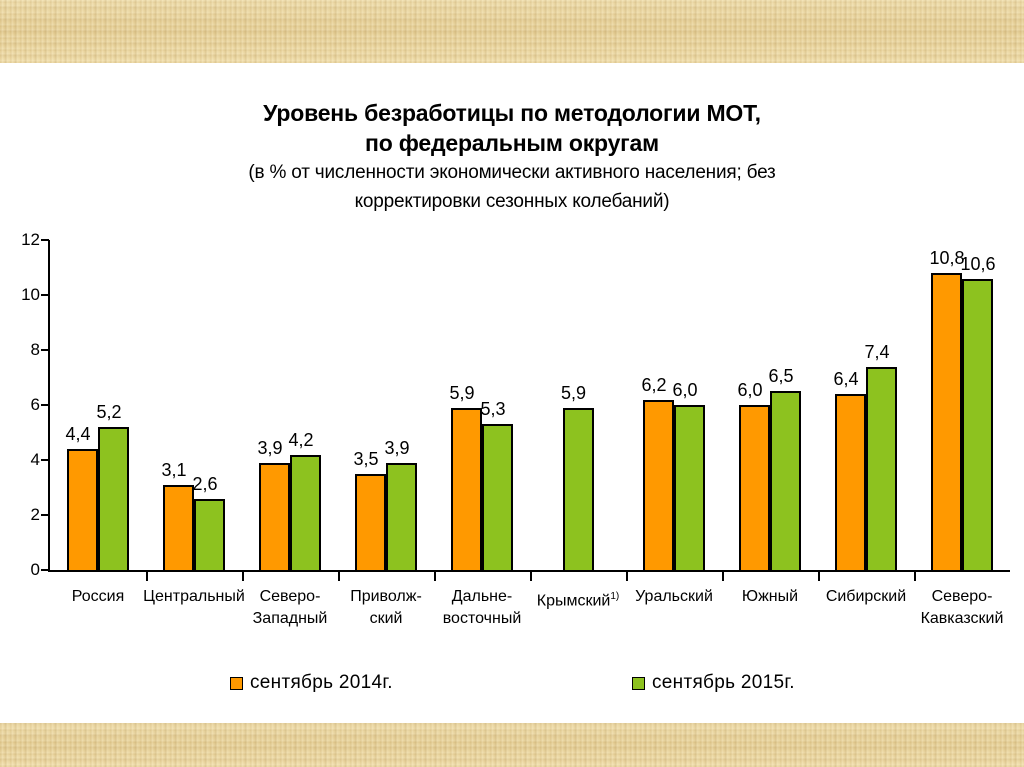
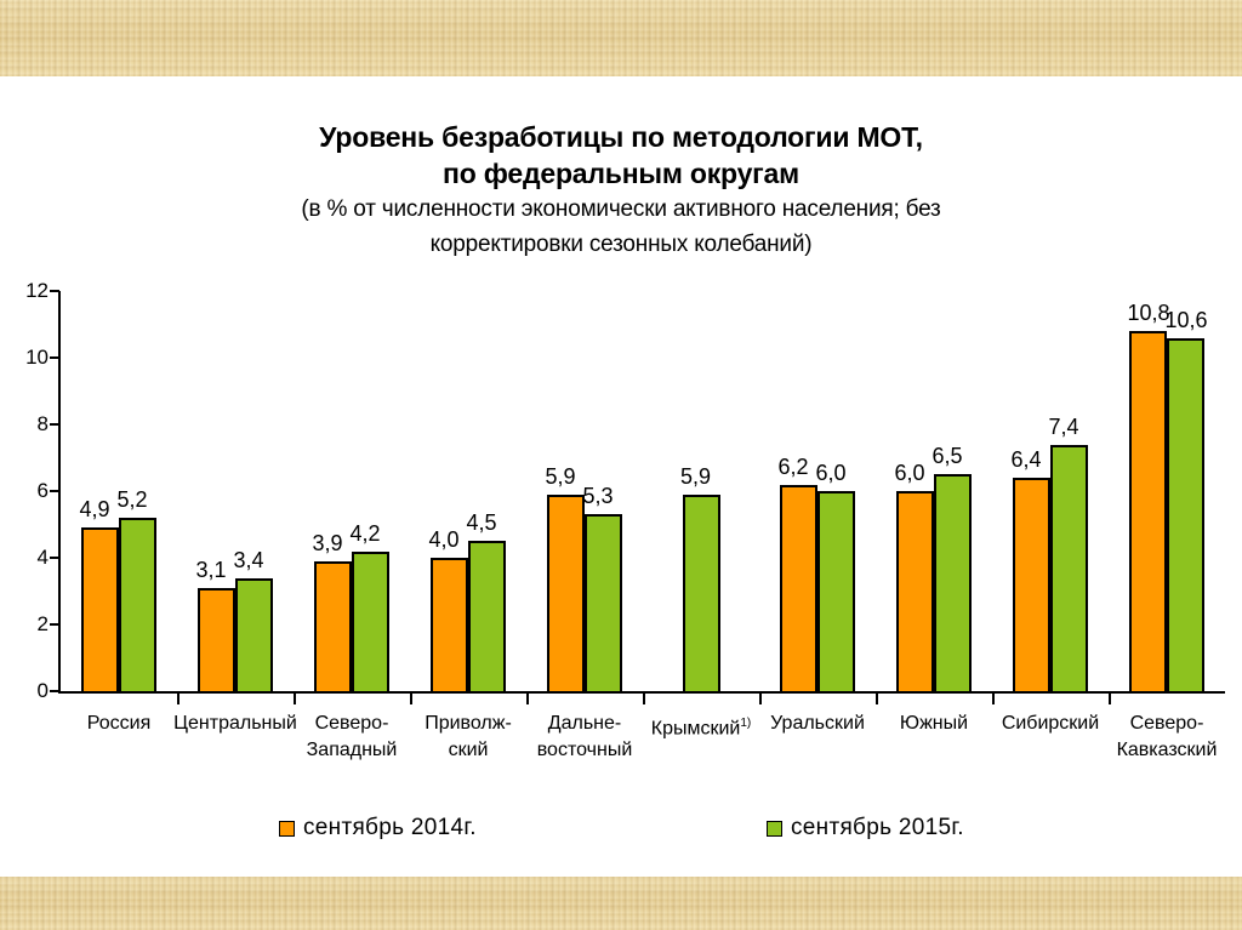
сентябрь 2014г./Россия: 4,4 -> 4,9
сентябрь 2015г./Центральный: 2,6 -> 3,4
сентябрь 2014г./Приволж- ский: 3,5 -> 4,0
сентябрь 2015г./Приволж- ский: 3,9 -> 4,5
